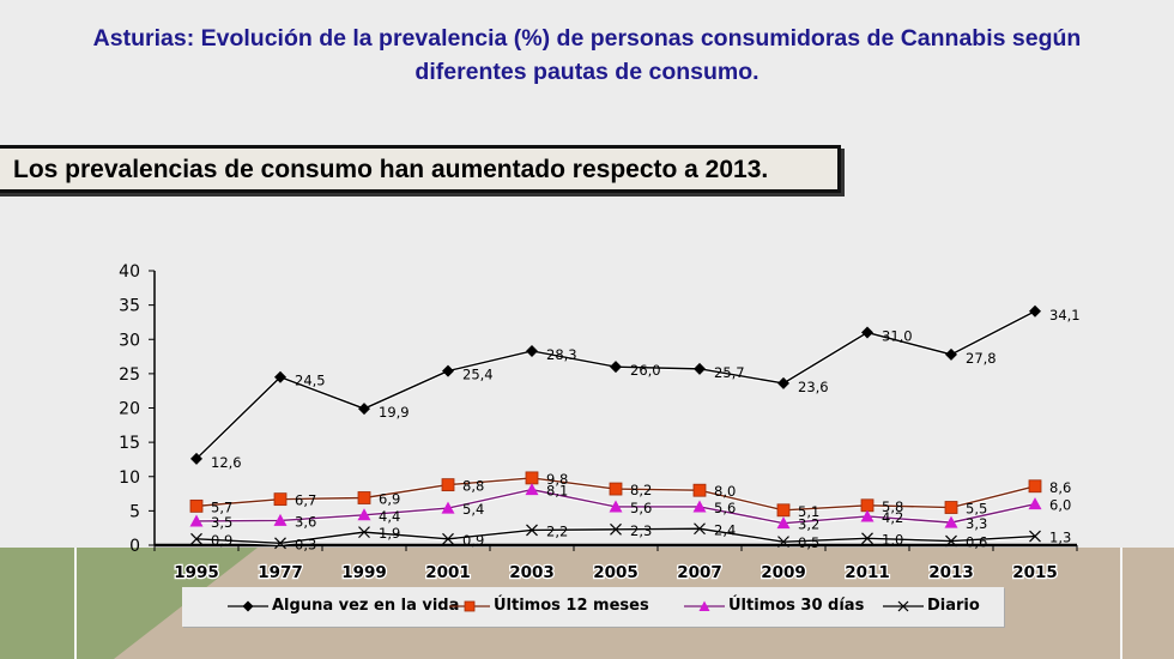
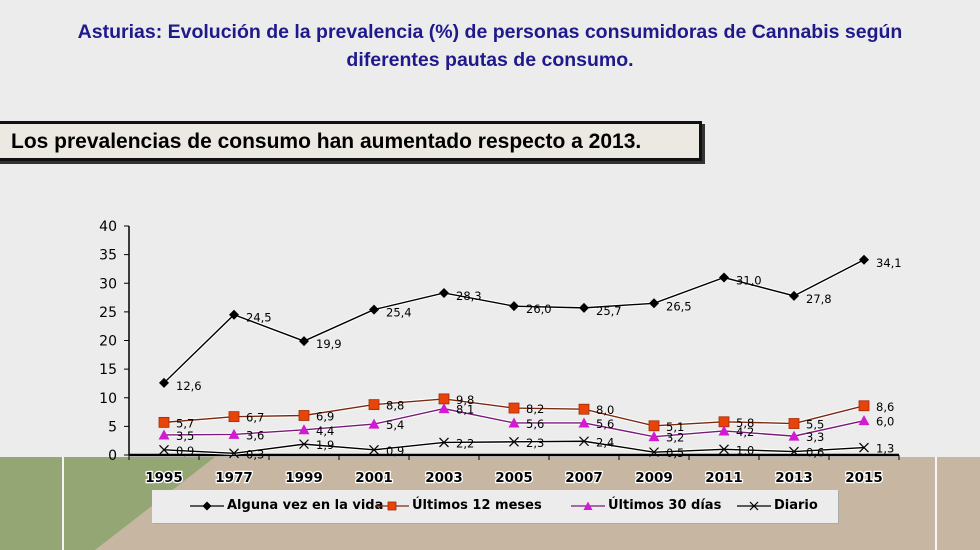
Alguna vez en la vida/2009: 23,6 -> 26,5
